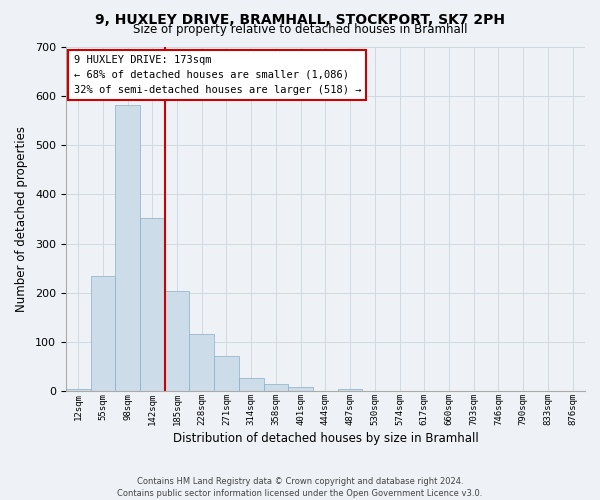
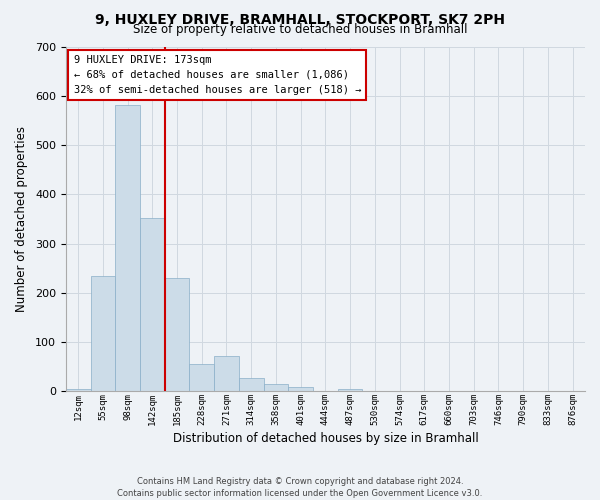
185sqm: 203 -> 230
228sqm: 116 -> 55
